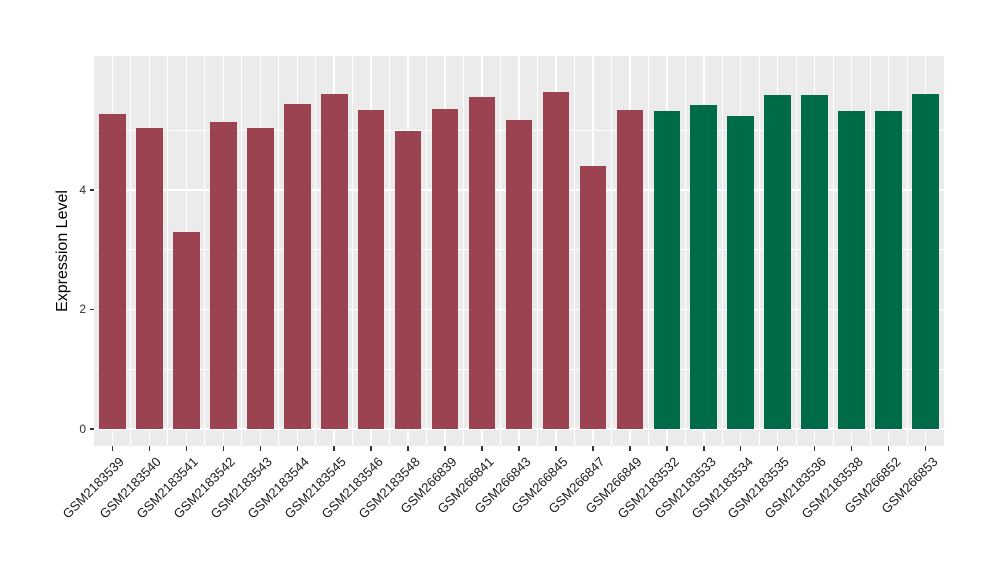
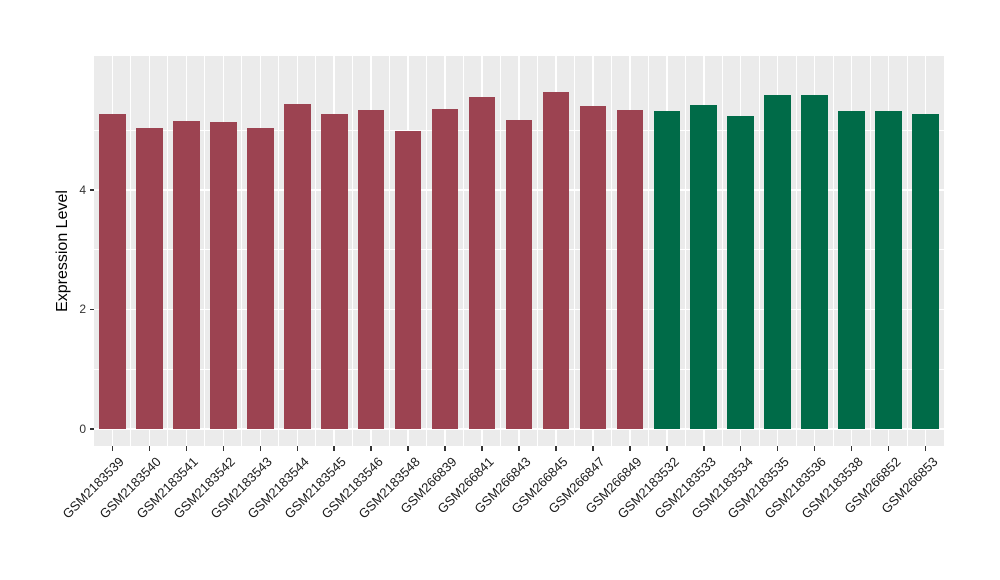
GSM2183541: 3.3 -> 5.2
GSM2183545: 5.6 -> 5.3
GSM266847: 4.4 -> 5.4
GSM266853: 5.6 -> 5.3
